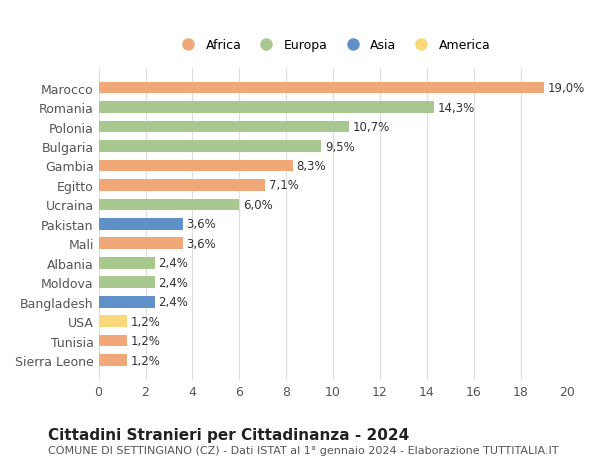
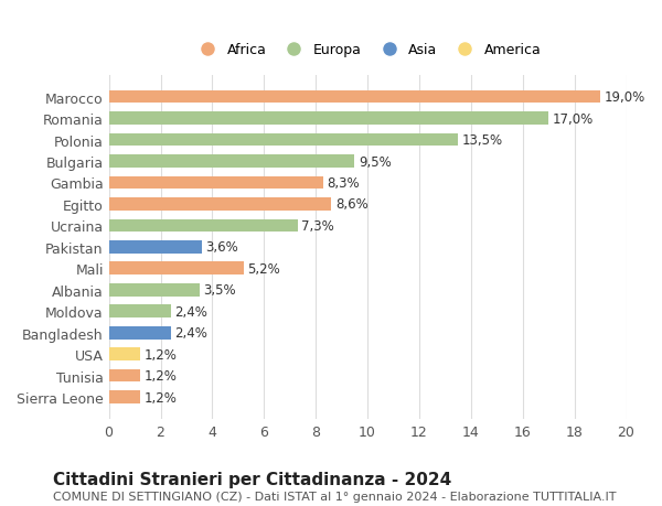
Romania: 14,3% -> 17,0%
Polonia: 10,7% -> 13,5%
Egitto: 7,1% -> 8,6%
Ucraina: 6,0% -> 7,3%
Mali: 3,6% -> 5,2%
Albania: 2,4% -> 3,5%
